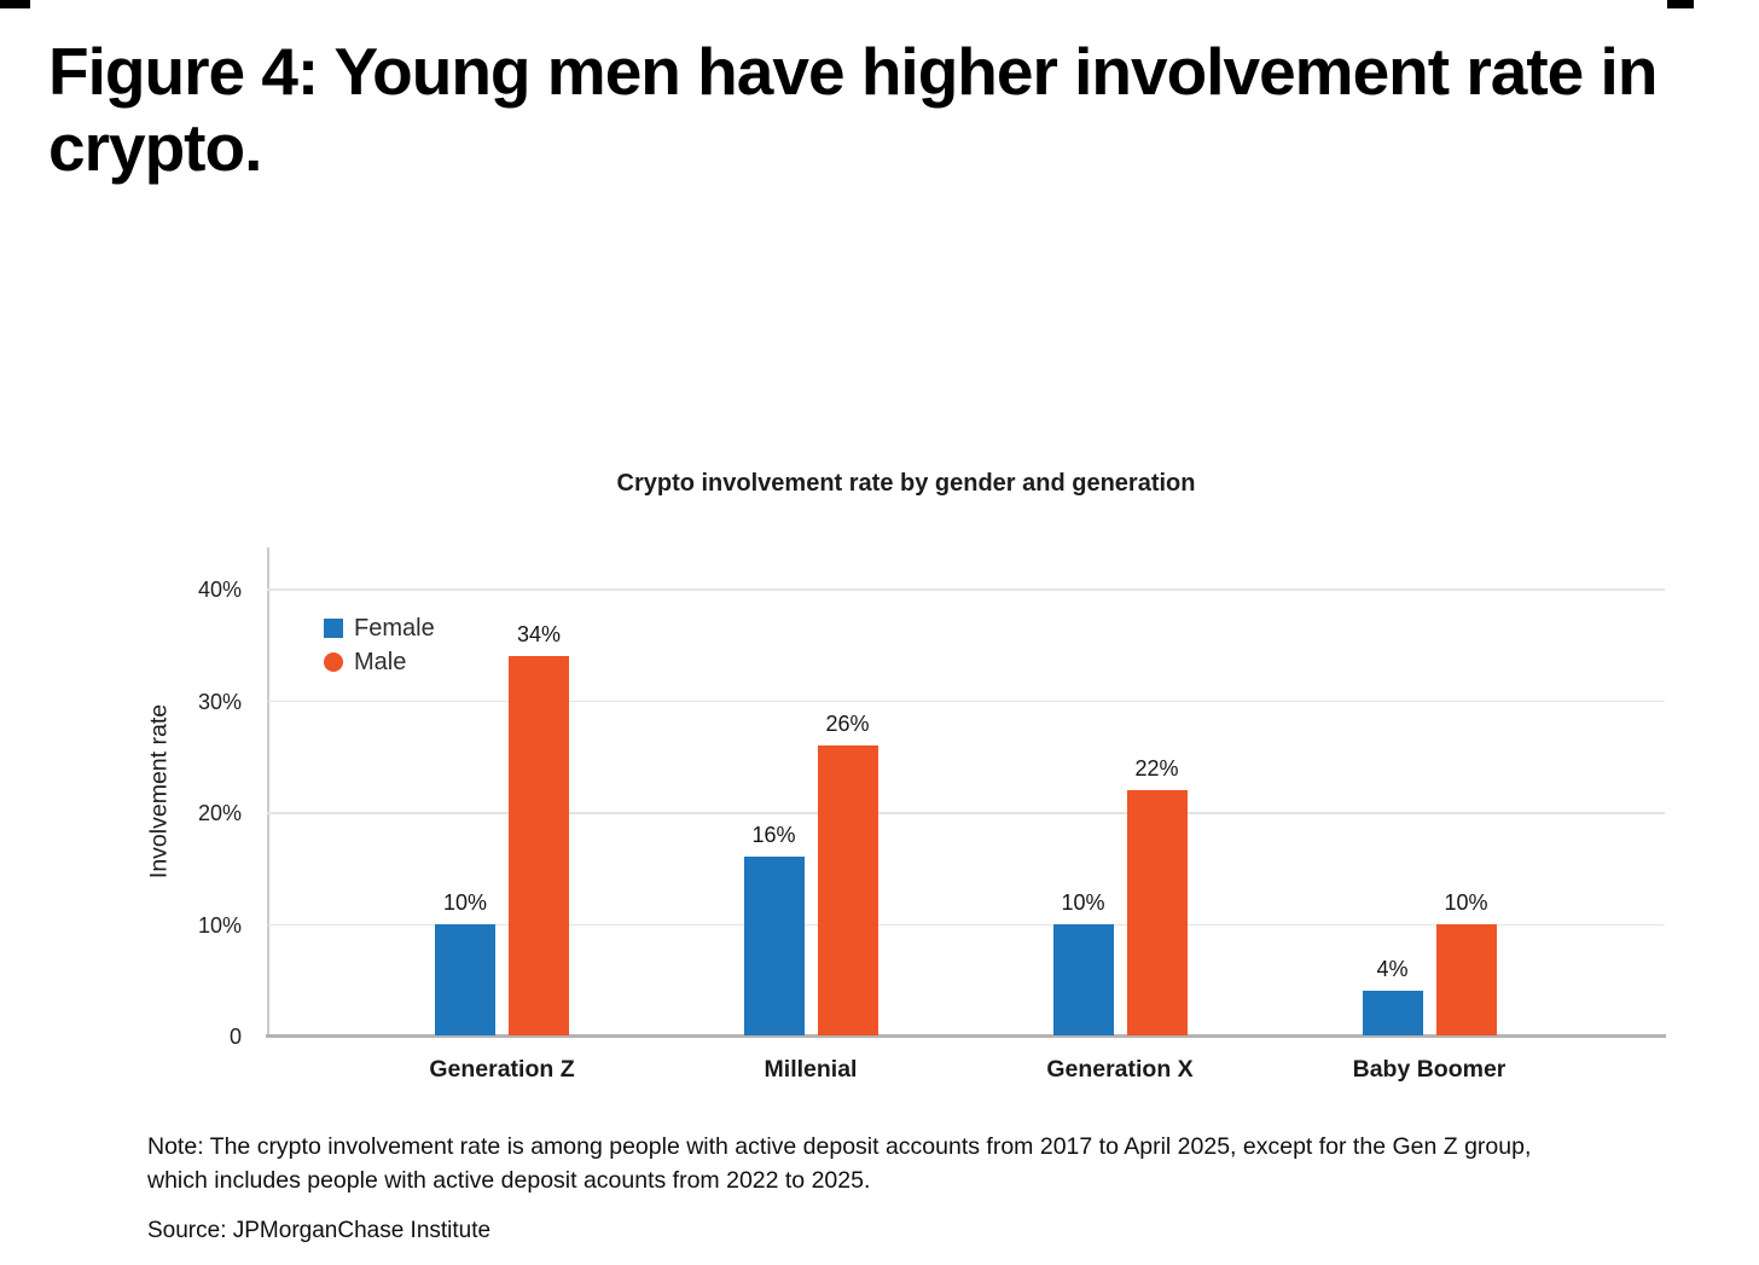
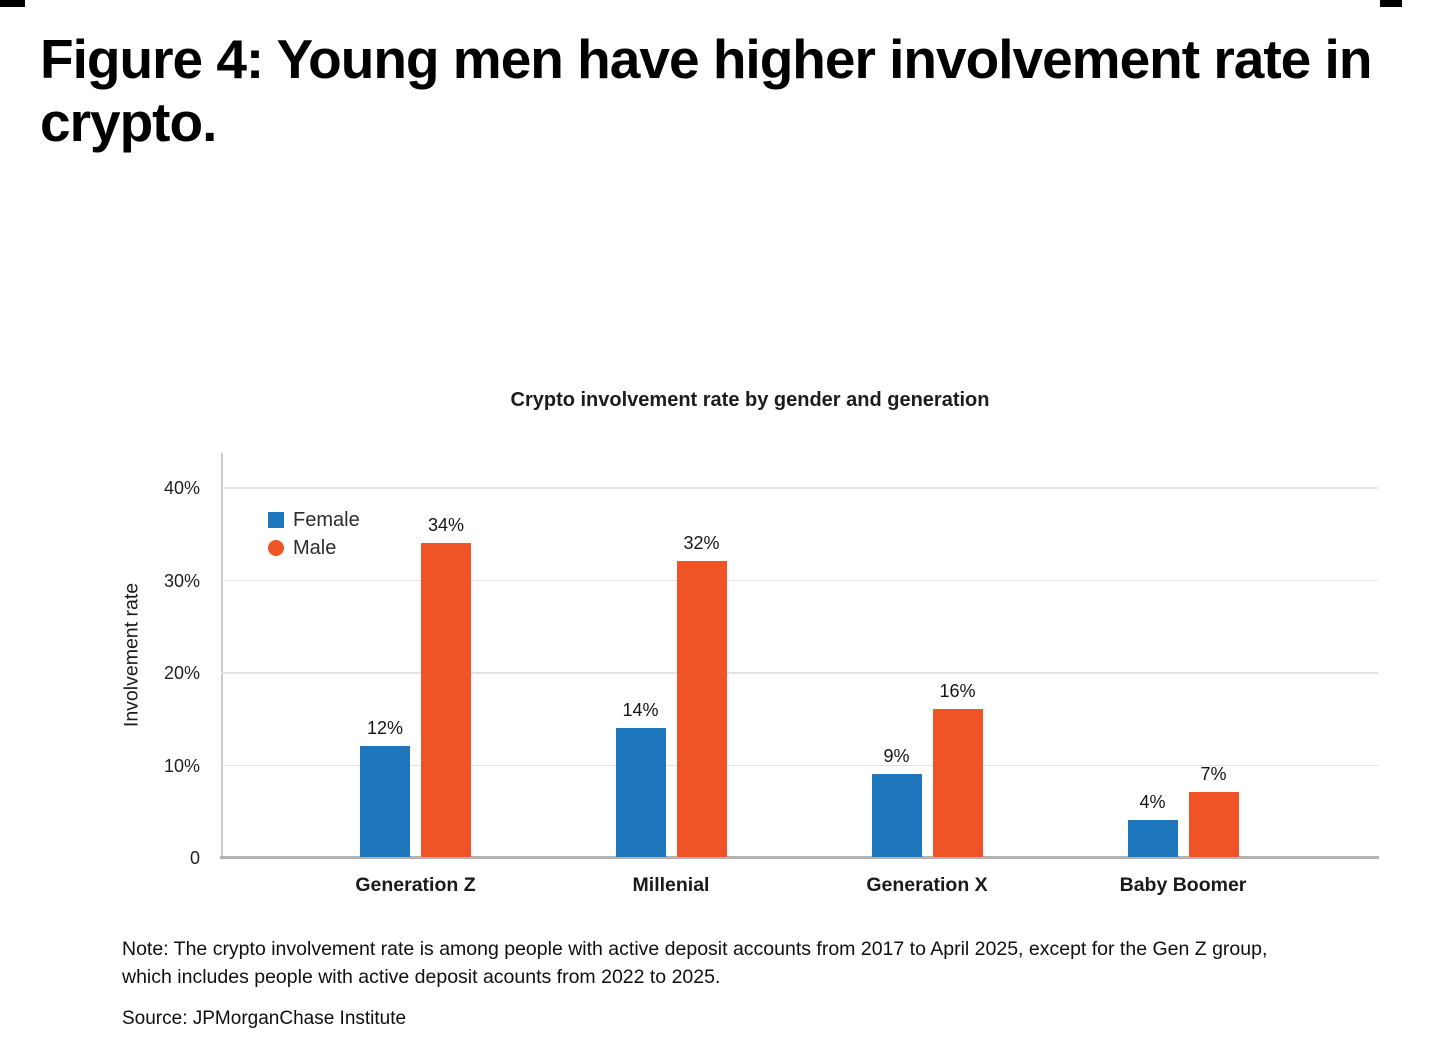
Female/Generation Z: 10% -> 12%
Female/Millenial: 16% -> 14%
Male/Millenial: 26% -> 32%
Female/Generation X: 10% -> 9%
Male/Generation X: 22% -> 16%
Male/Baby Boomer: 10% -> 7%
